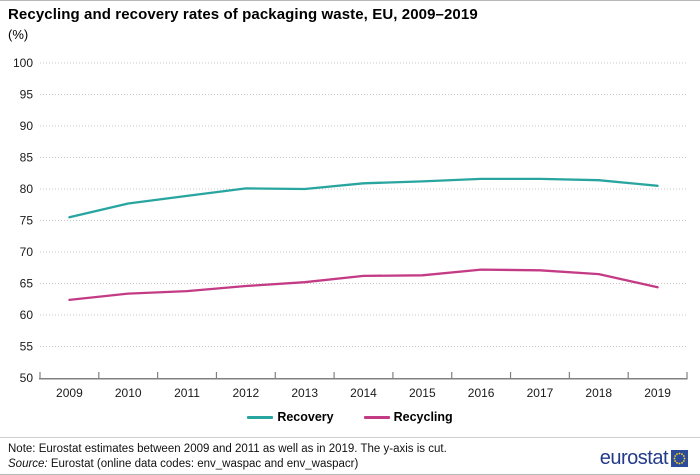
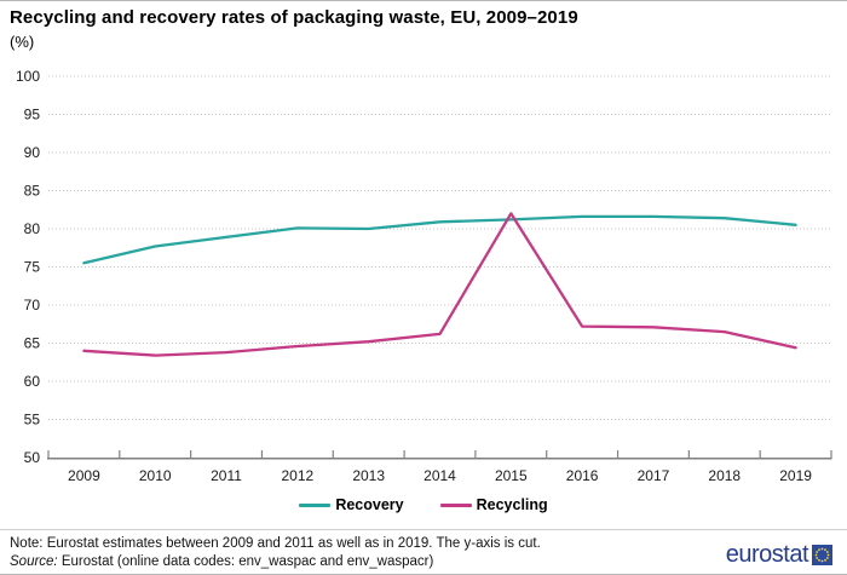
Recycling/2009: 62 -> 64
Recycling/2015: 66 -> 82
